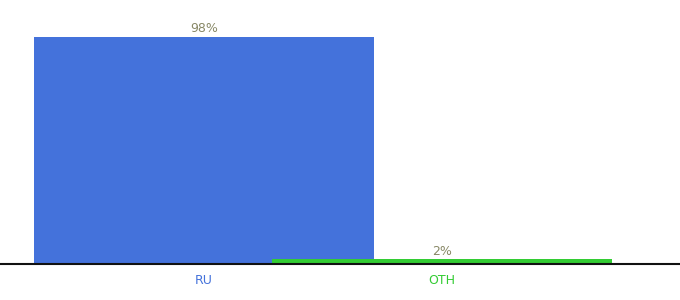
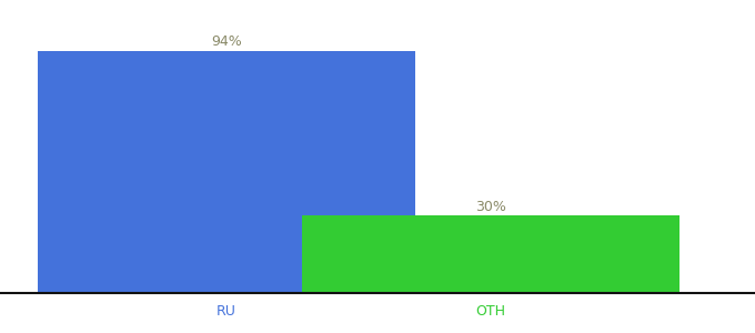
RU: 98% -> 94%
OTH: 2% -> 30%
